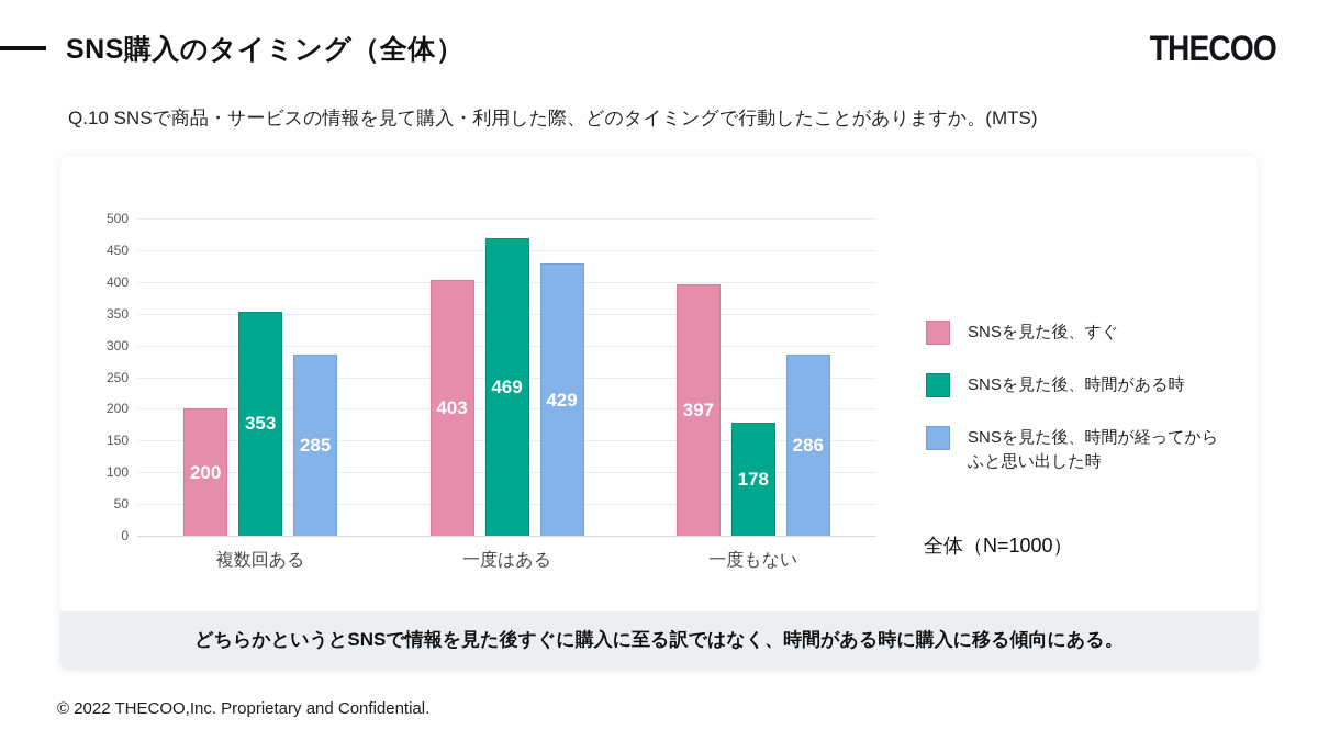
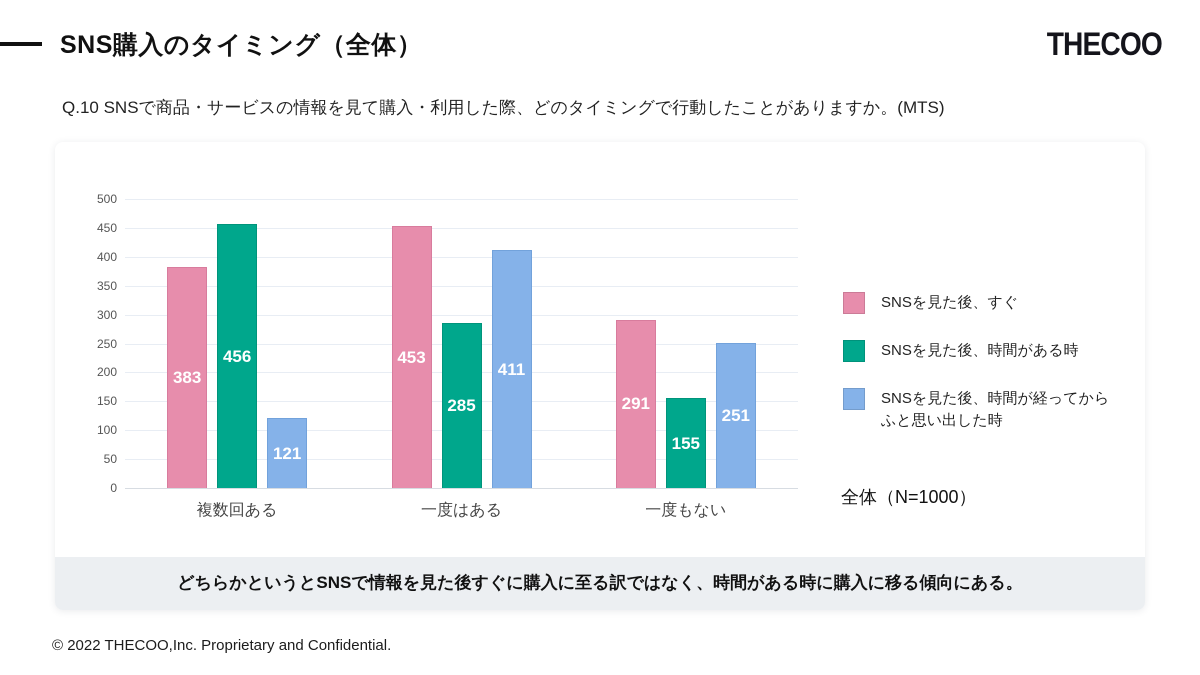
SNSを見た後、すぐ/複数回ある: 200 -> 383
SNSを見た後、時間がある時/複数回ある: 353 -> 456
SNSを見た後、時間が経ってからふと思い出した時/複数回ある: 285 -> 121
SNSを見た後、すぐ/一度はある: 403 -> 453
SNSを見た後、時間がある時/一度はある: 469 -> 285
SNSを見た後、時間が経ってからふと思い出した時/一度はある: 429 -> 411
SNSを見た後、すぐ/一度もない: 397 -> 291
SNSを見た後、時間がある時/一度もない: 178 -> 155
SNSを見た後、時間が経ってからふと思い出した時/一度もない: 286 -> 251
